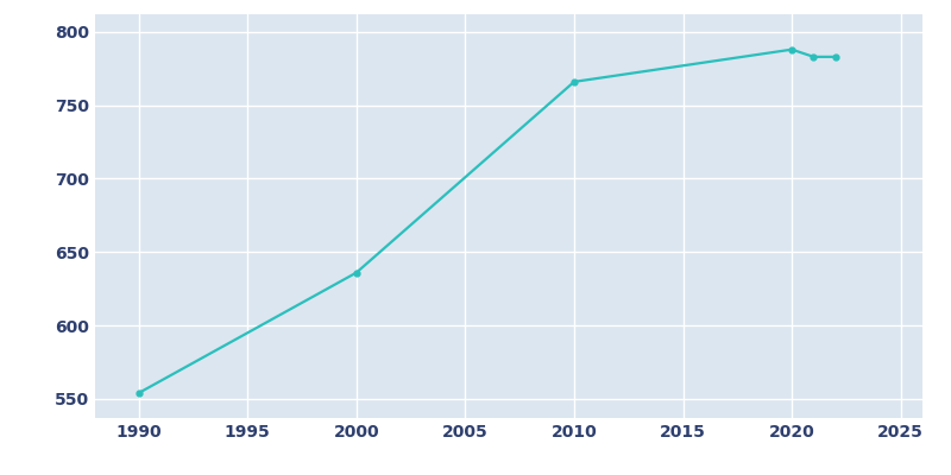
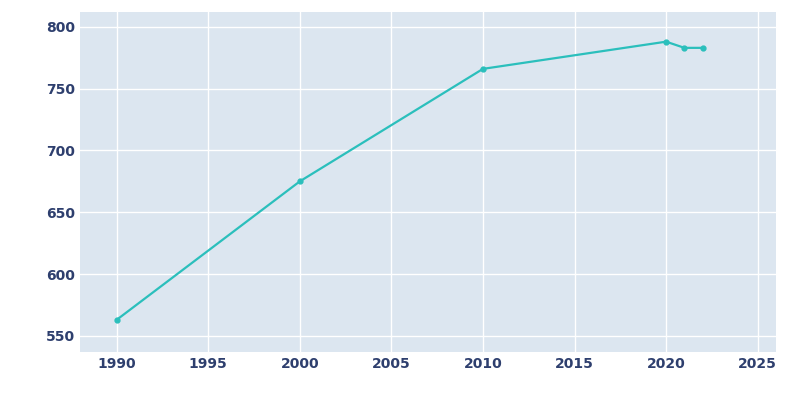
1990: 554 -> 563
2000: 636 -> 675
